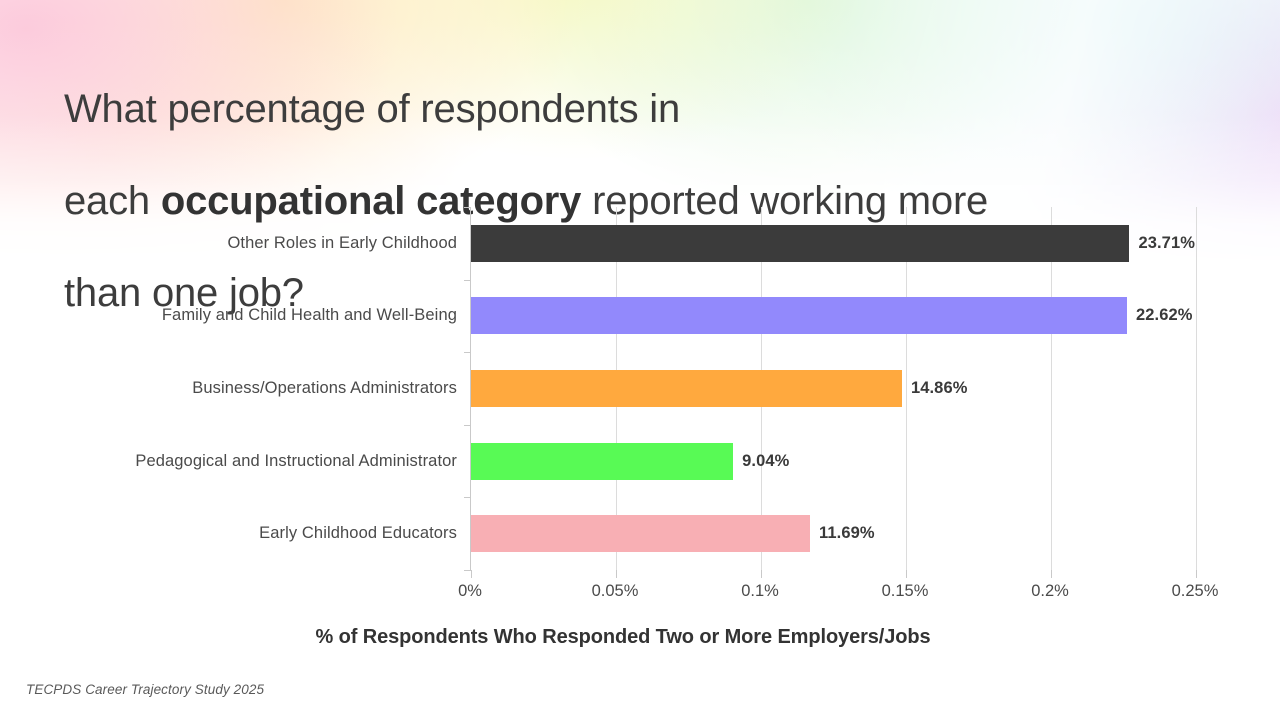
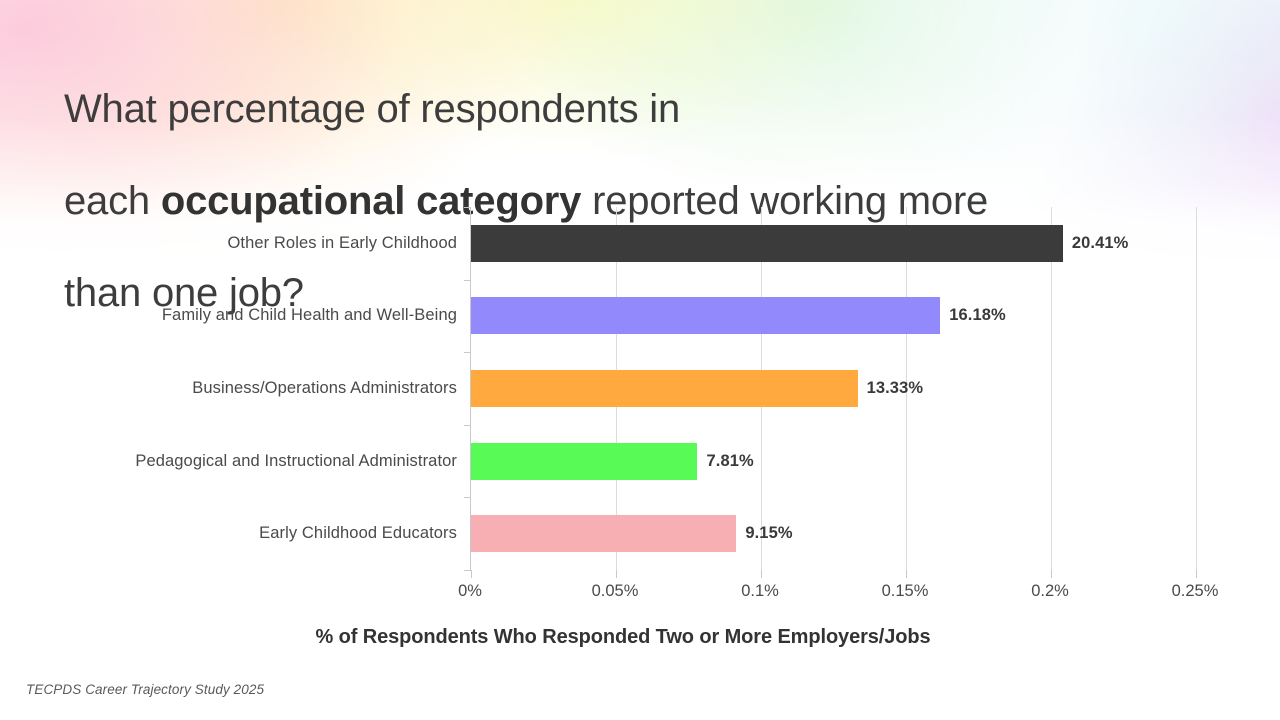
Other Roles in Early Childhood: 23.71% -> 20.41%
Family and Child Health and Well-Being: 22.62% -> 16.18%
Business/Operations Administrators: 14.86% -> 13.33%
Pedagogical and Instructional Administrator: 9.04% -> 7.81%
Early Childhood Educators: 11.69% -> 9.15%
